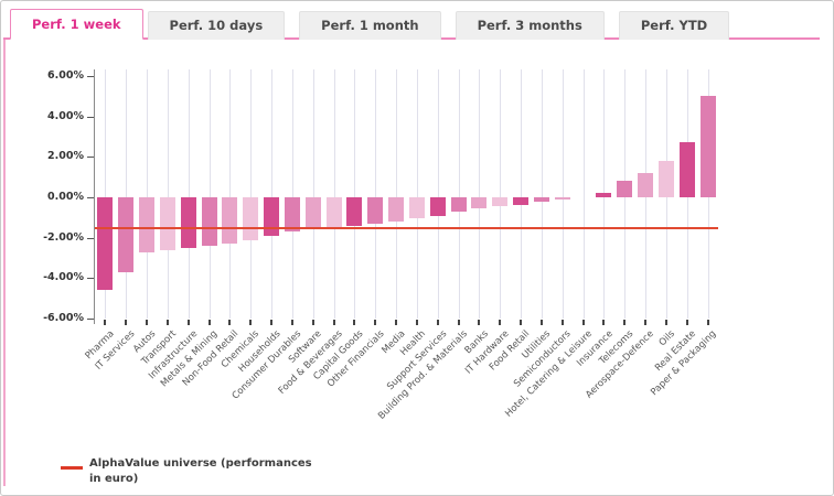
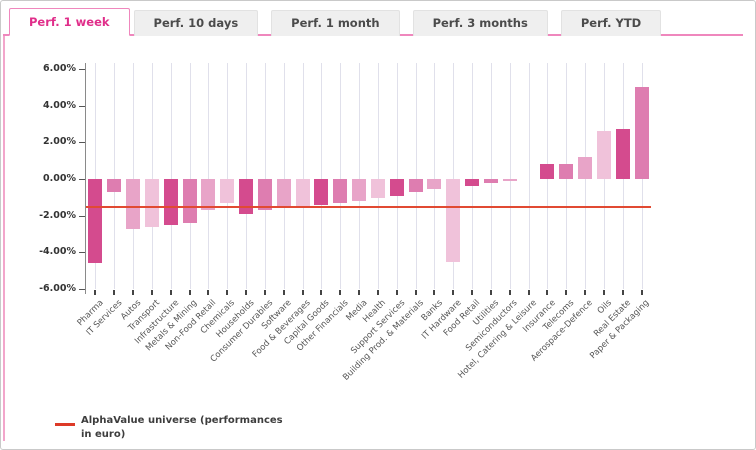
IT Services: -3.7% -> -0.7%
Non-Food Retail: -2.3% -> -1.7%
Chemicals: -2.1% -> -1.3%
IT Hardware: -0.5% -> -4.5%
Insurance: 0.2% -> 0.8%
Oils: 1.8% -> 2.6%
